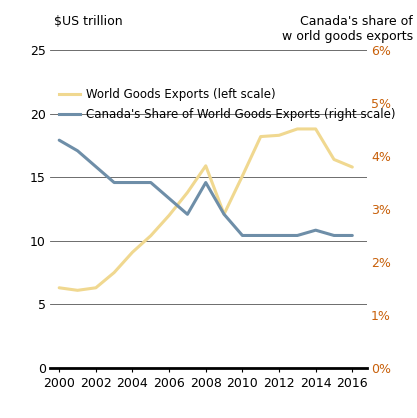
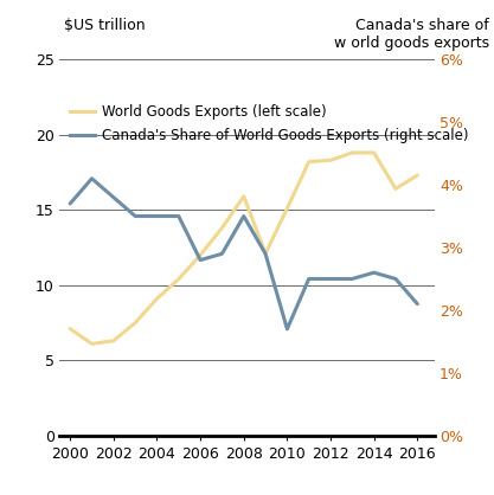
World Goods Exports (left scale)/2000: 6.3 -> 7.1
Canada's Share of World Goods Exports (right scale)/2000: 4.3% -> 3.7%
Canada's Share of World Goods Exports (right scale)/2006: 3.2% -> 2.8%
Canada's Share of World Goods Exports (right scale)/2010: 2.5% -> 1.7%
World Goods Exports (left scale)/2016: 15.8 -> 17.3
Canada's Share of World Goods Exports (right scale)/2016: 2.5% -> 2.1%
